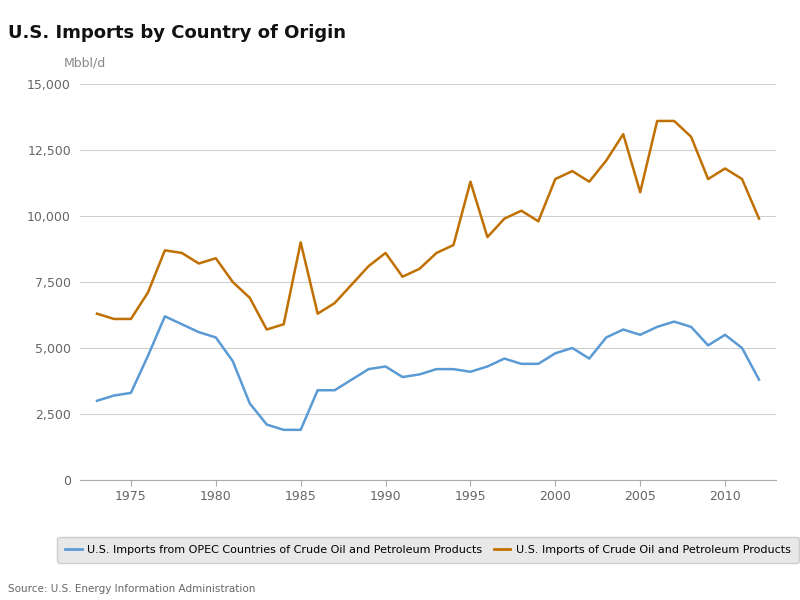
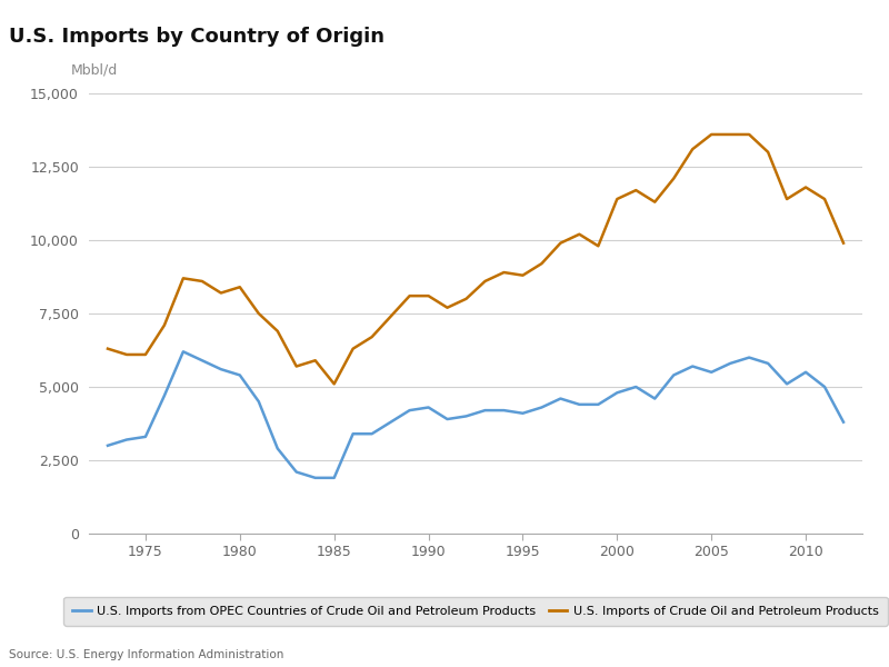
U.S. Imports of Crude Oil and Petroleum Products/1985: 9,000 -> 5,100
U.S. Imports of Crude Oil and Petroleum Products/1990: 8,600 -> 8,100
U.S. Imports of Crude Oil and Petroleum Products/1995: 11,300 -> 8,800
U.S. Imports of Crude Oil and Petroleum Products/2005: 10,900 -> 13,600
